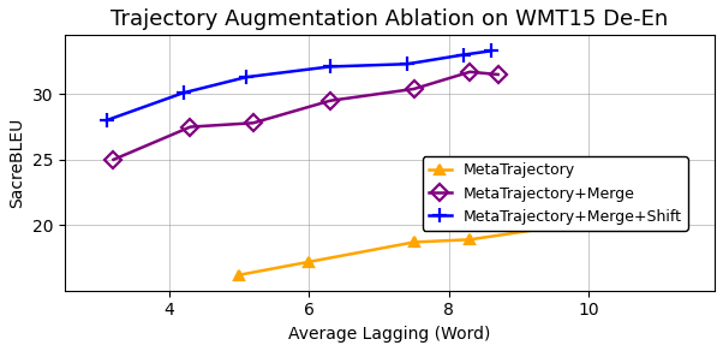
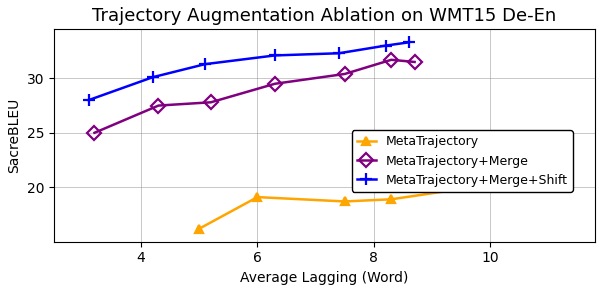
MetaTrajectory/6: 17.2 -> 19.1
